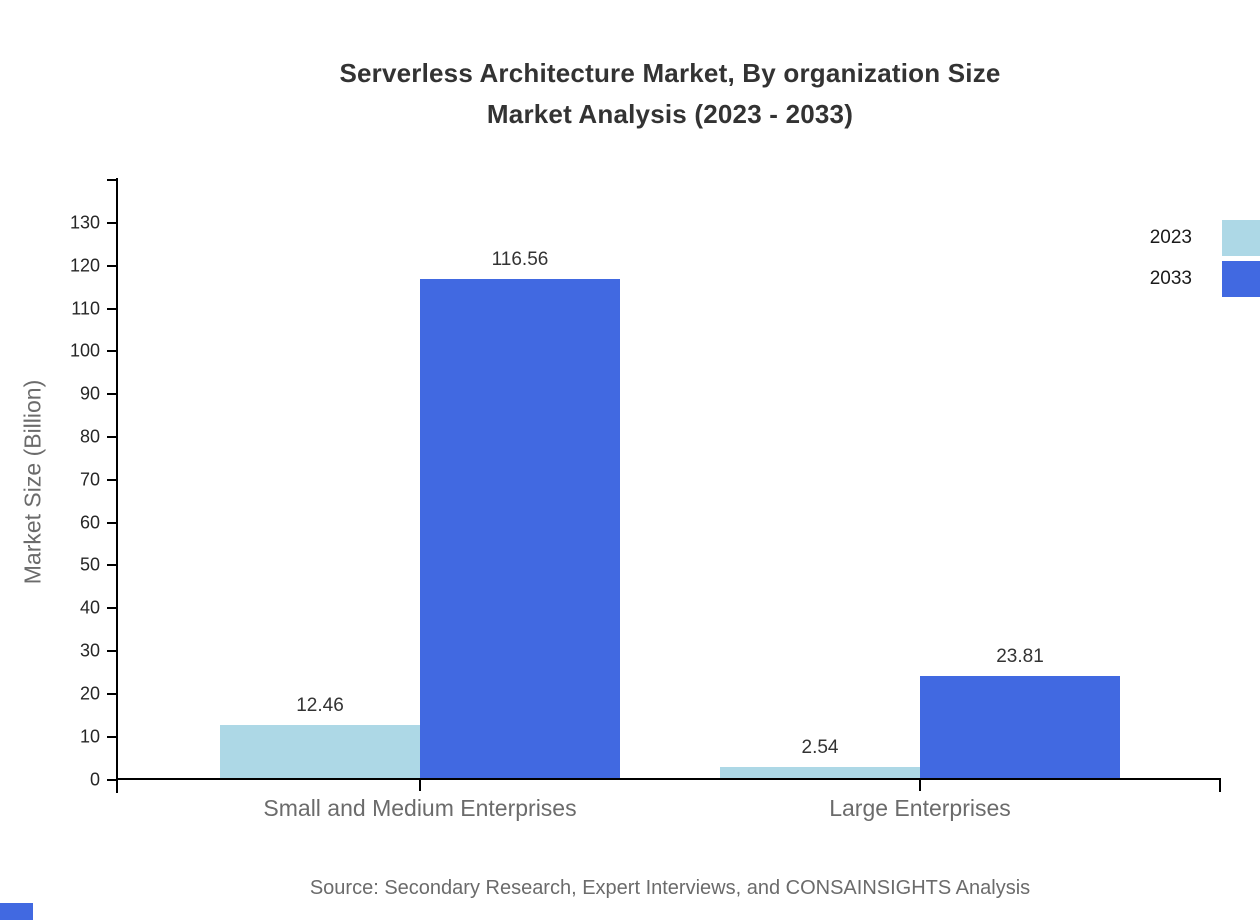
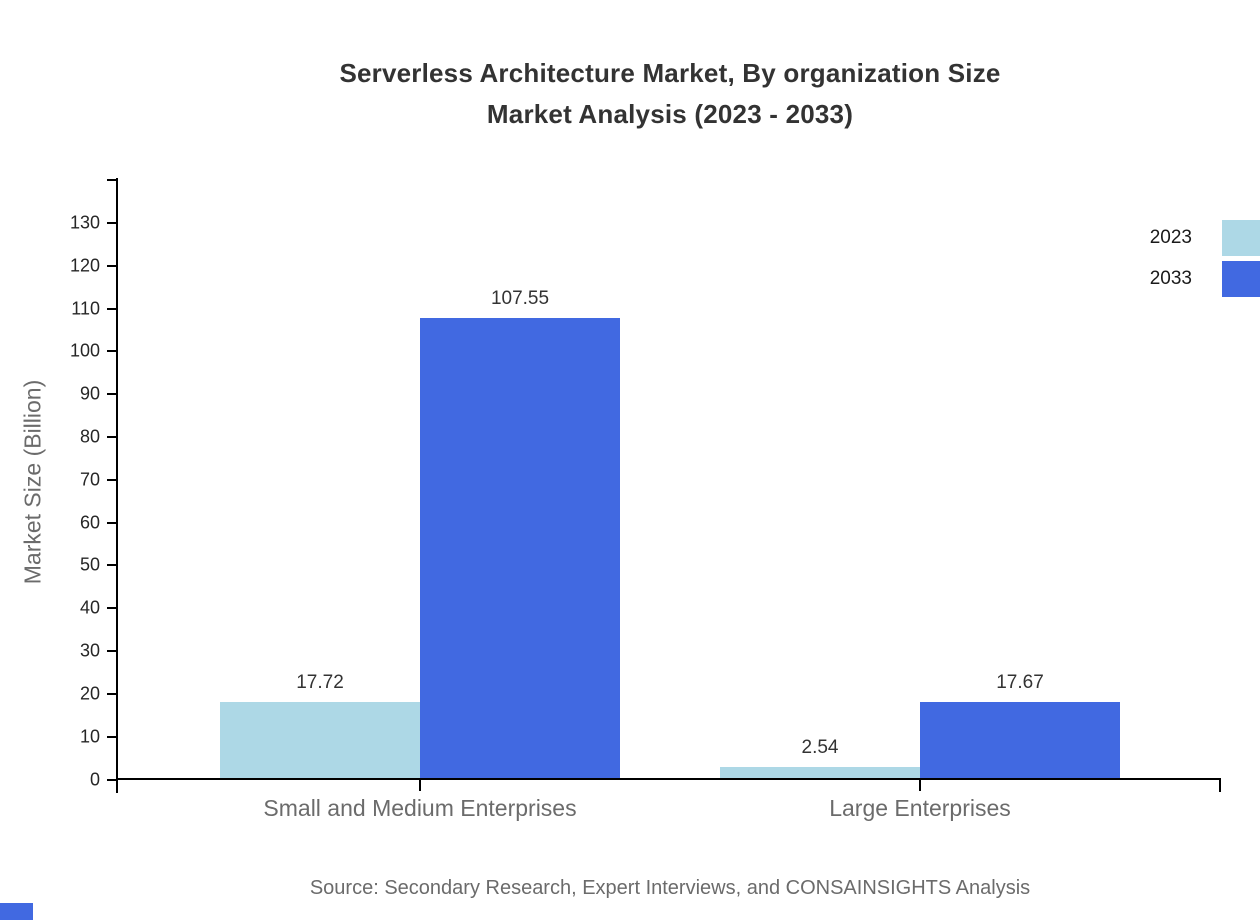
2023/Small and Medium Enterprises: 12.46 -> 17.72
2033/Small and Medium Enterprises: 116.56 -> 107.55
2033/Large Enterprises: 23.81 -> 17.67
